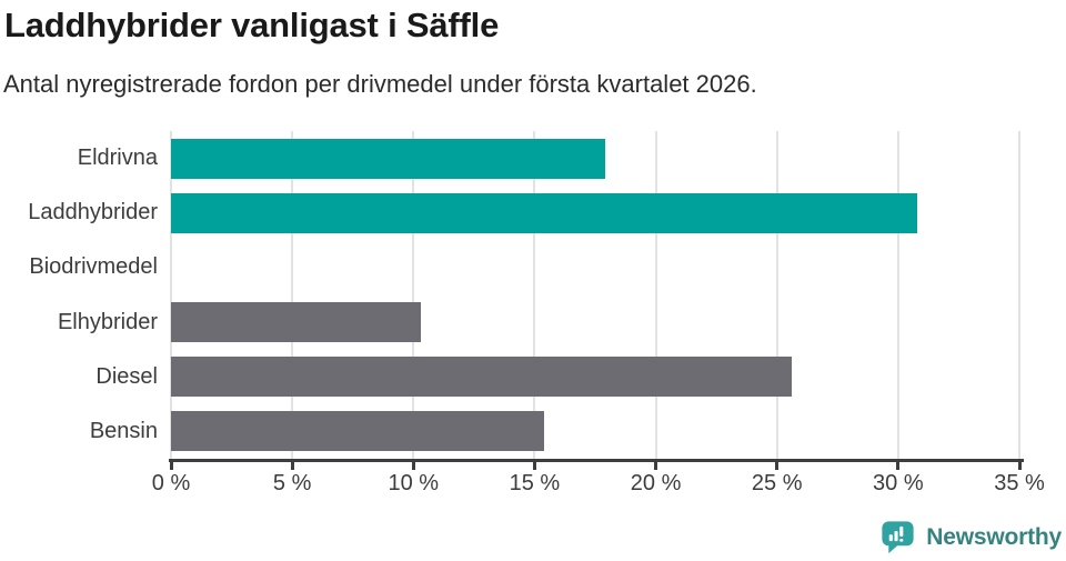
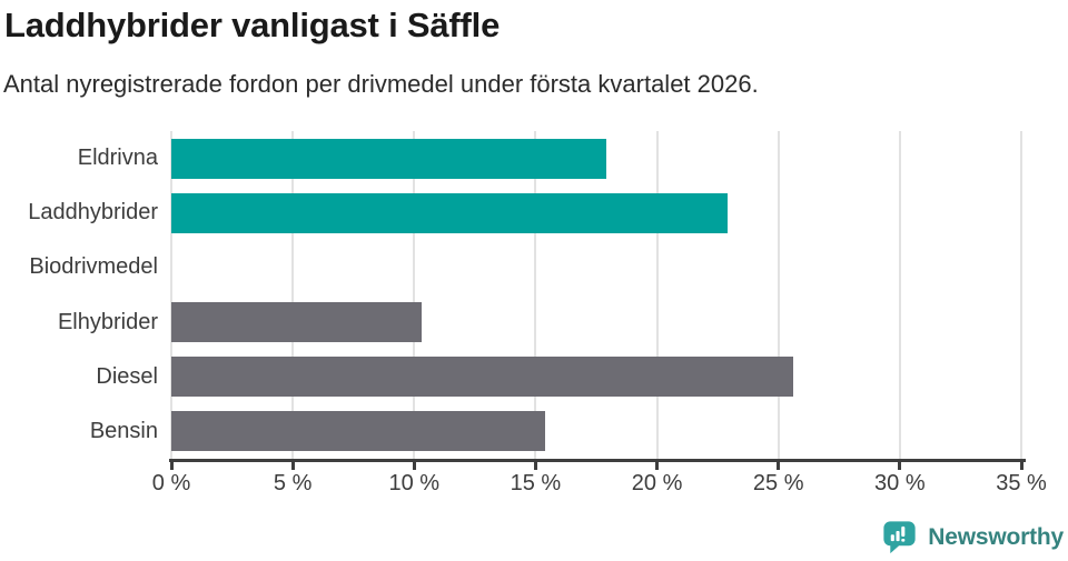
Laddhybrider: 30.8% -> 22.9%
